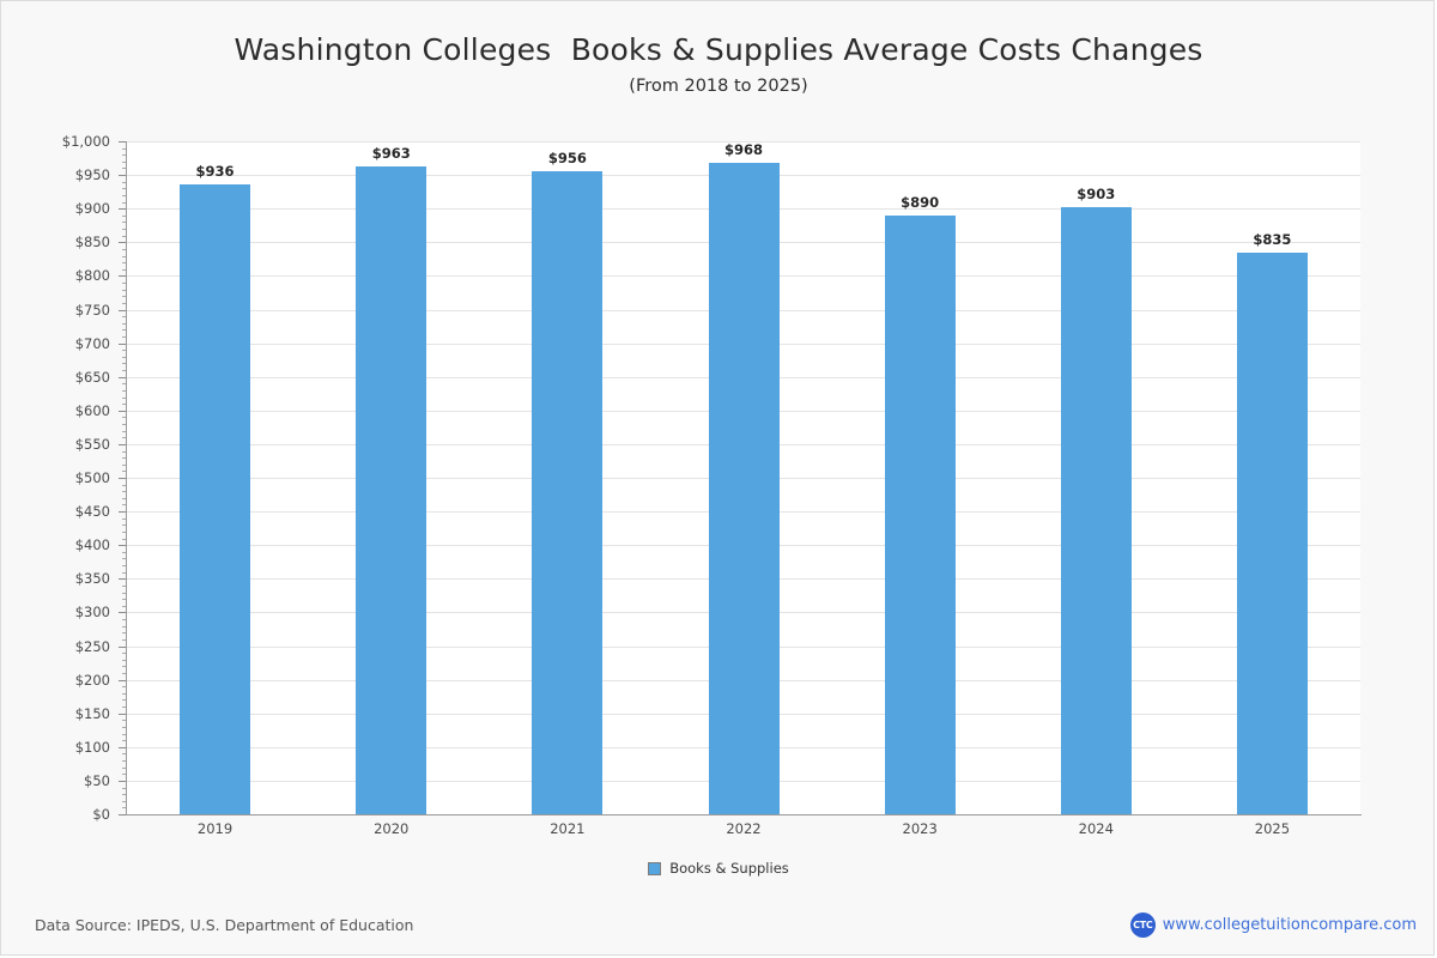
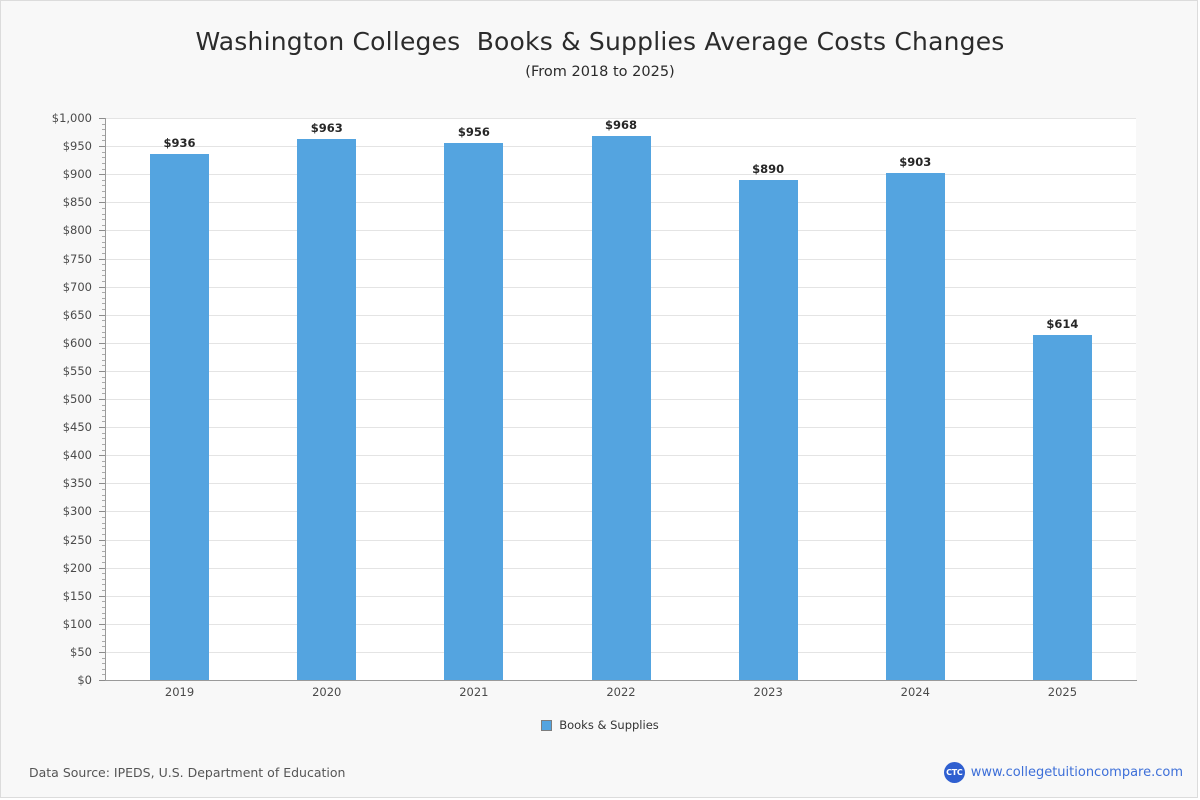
2025: $835 -> $614
